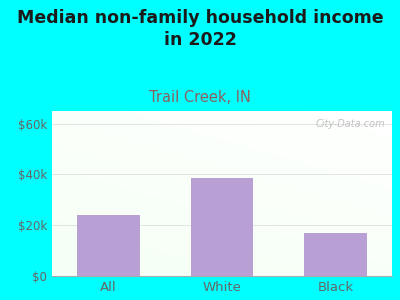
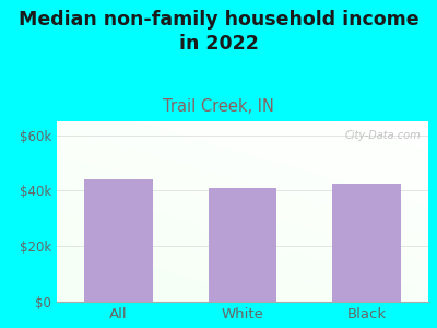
All: $24.0k -> $44.0k
White: $38.5k -> $41.0k
Black: $17.0k -> $42.5k
